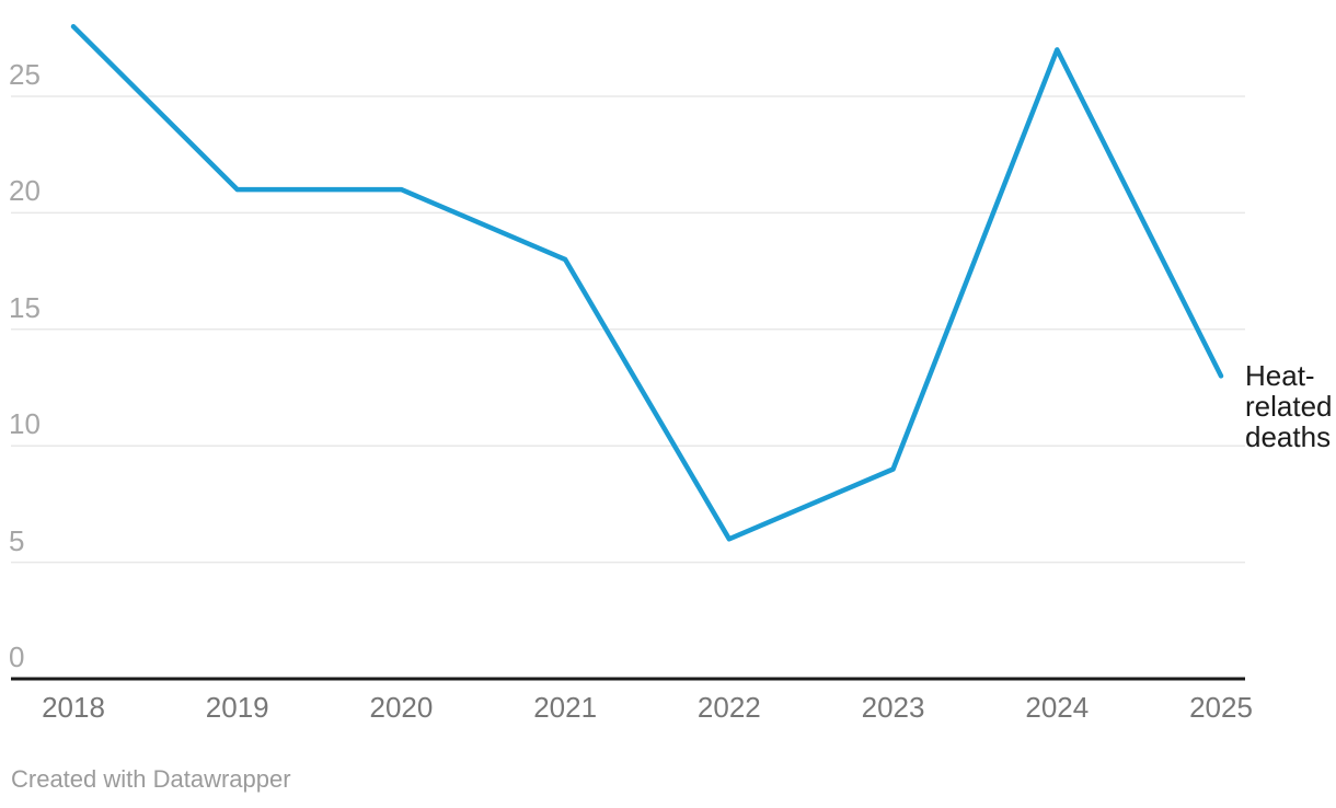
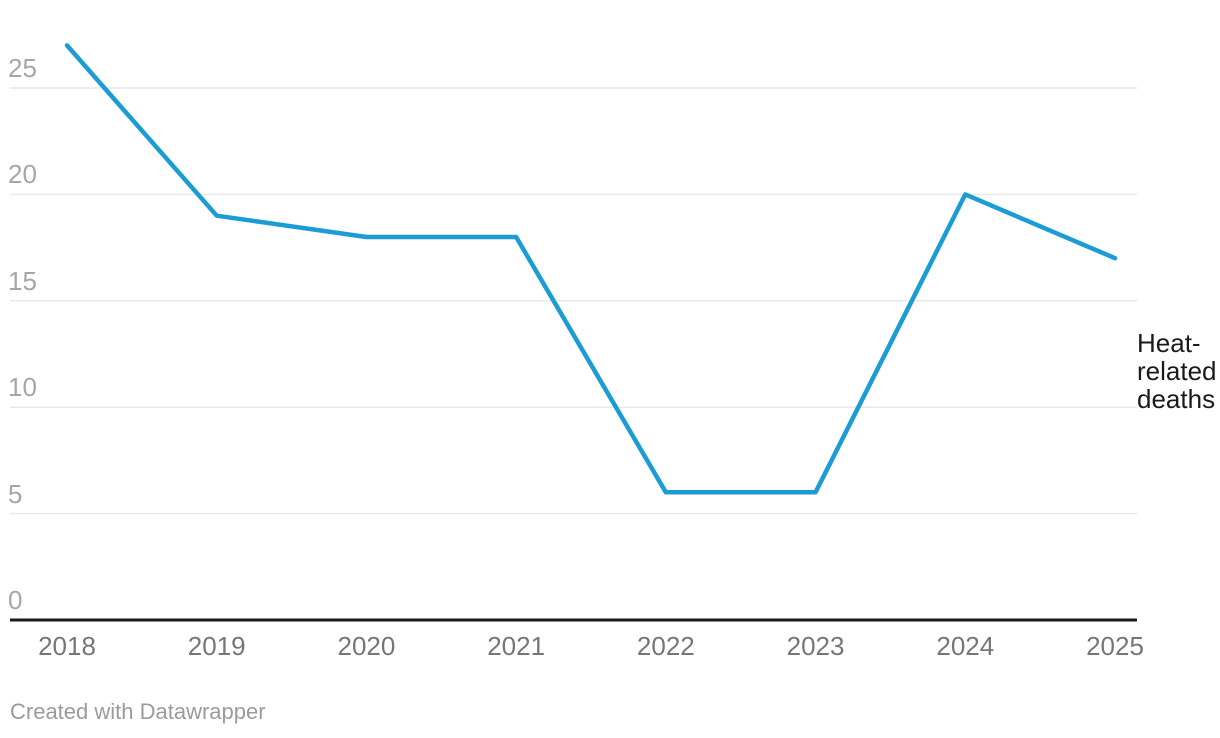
2018: 28 -> 27
2019: 21 -> 19
2020: 21 -> 18
2023: 9 -> 6
2024: 27 -> 20
2025: 13 -> 17
